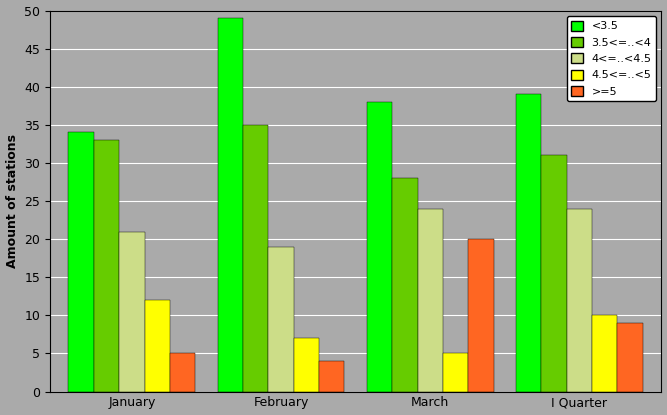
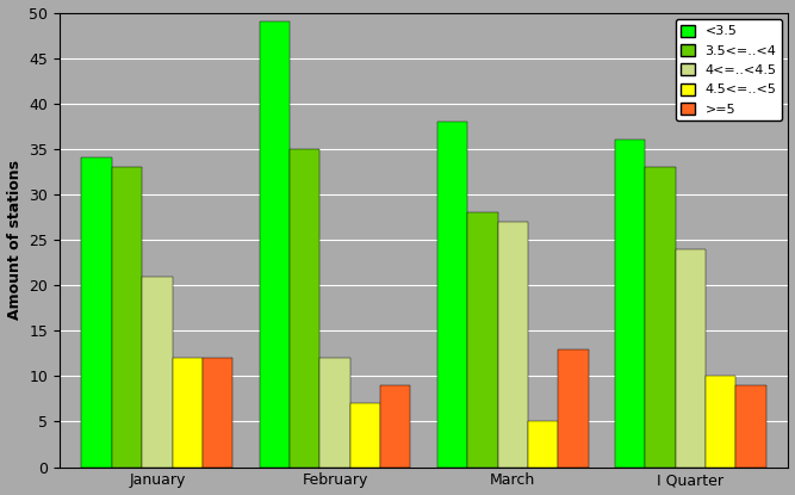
>=5/January: 5 -> 12
4<=..<4.5/February: 19 -> 12
>=5/February: 4 -> 9
4<=..<4.5/March: 24 -> 27
>=5/March: 20 -> 13
<3.5/I Quarter: 39 -> 36
3.5<=..<4/I Quarter: 31 -> 33
